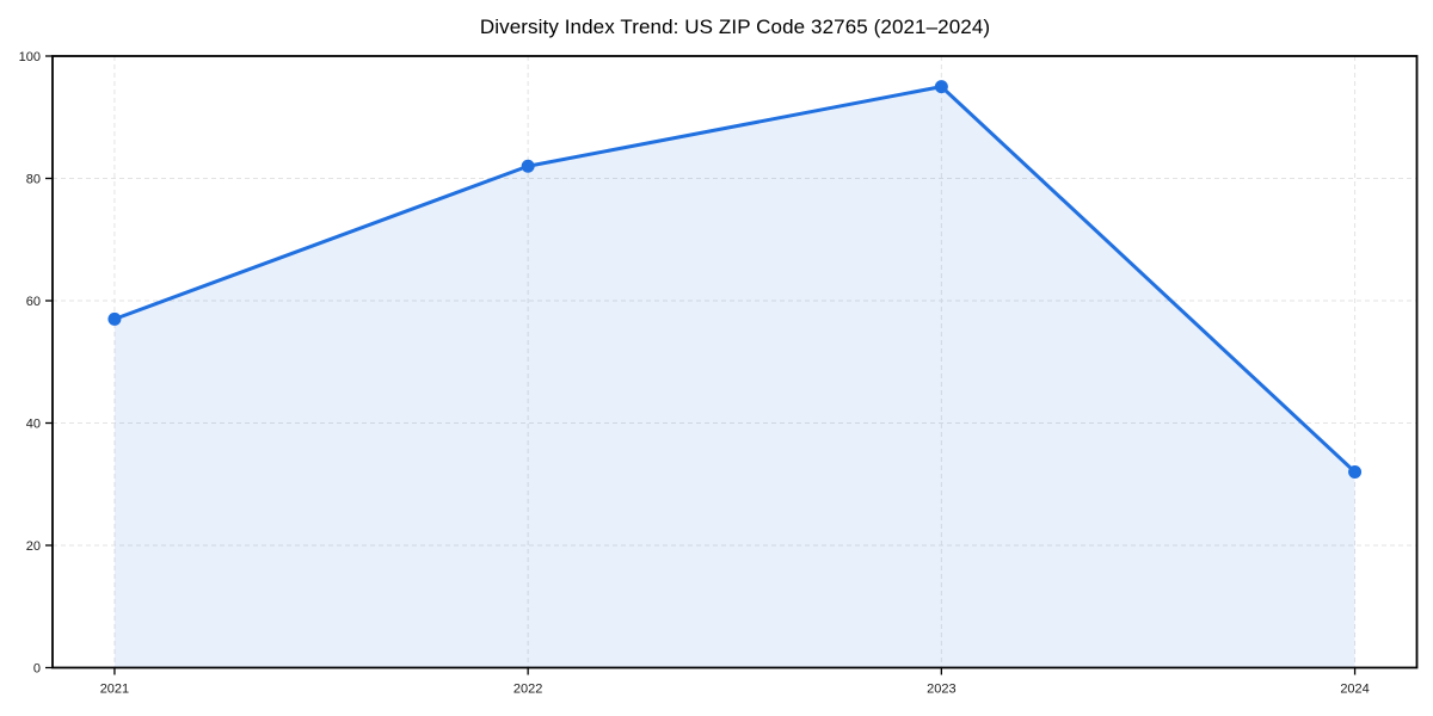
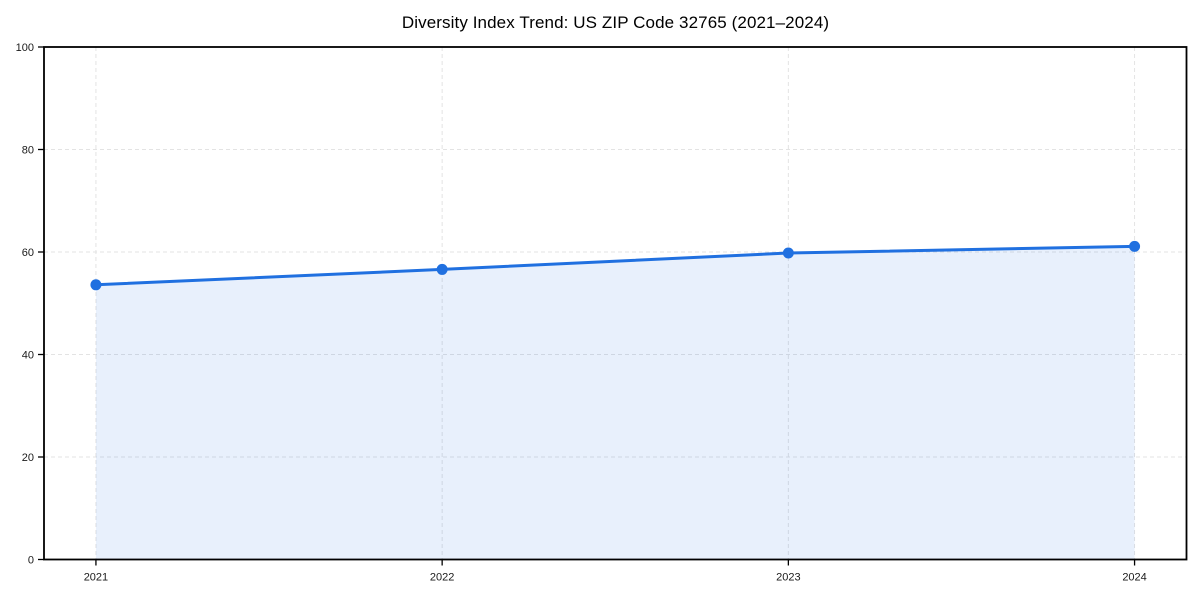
2021: 57 -> 54
2022: 82 -> 57
2023: 95 -> 60
2024: 32 -> 61
